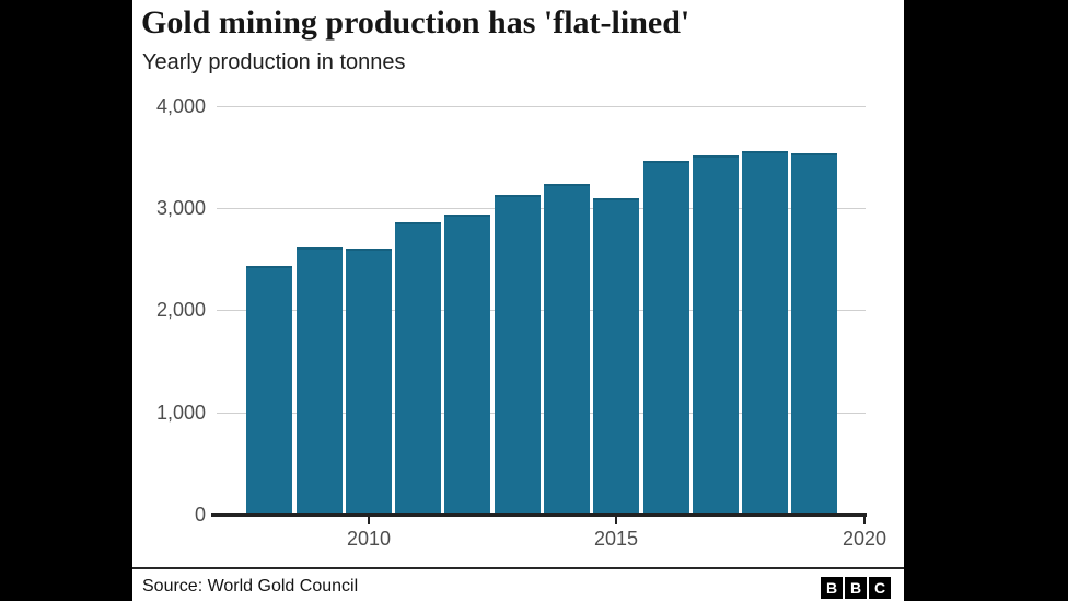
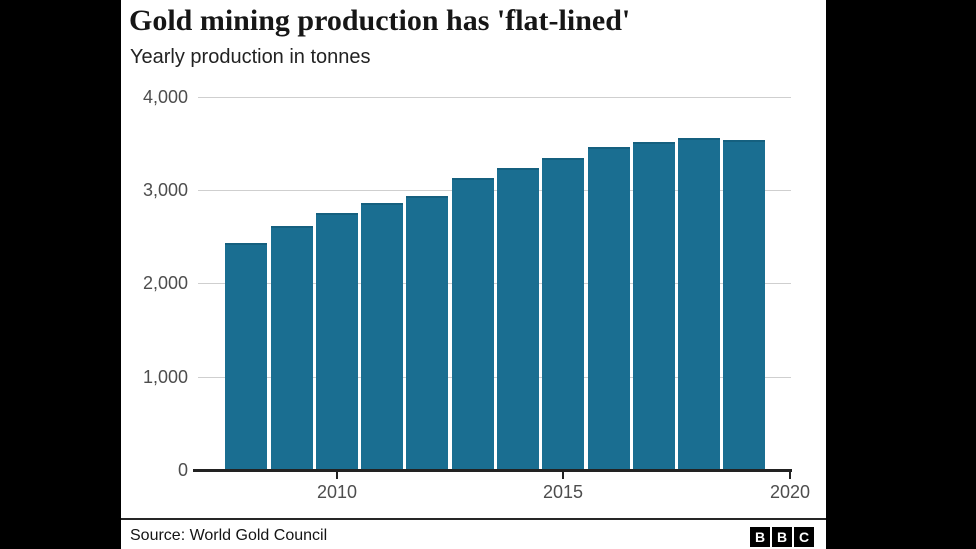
2010: 2600 -> 2800
2015: 3100 -> 3300
